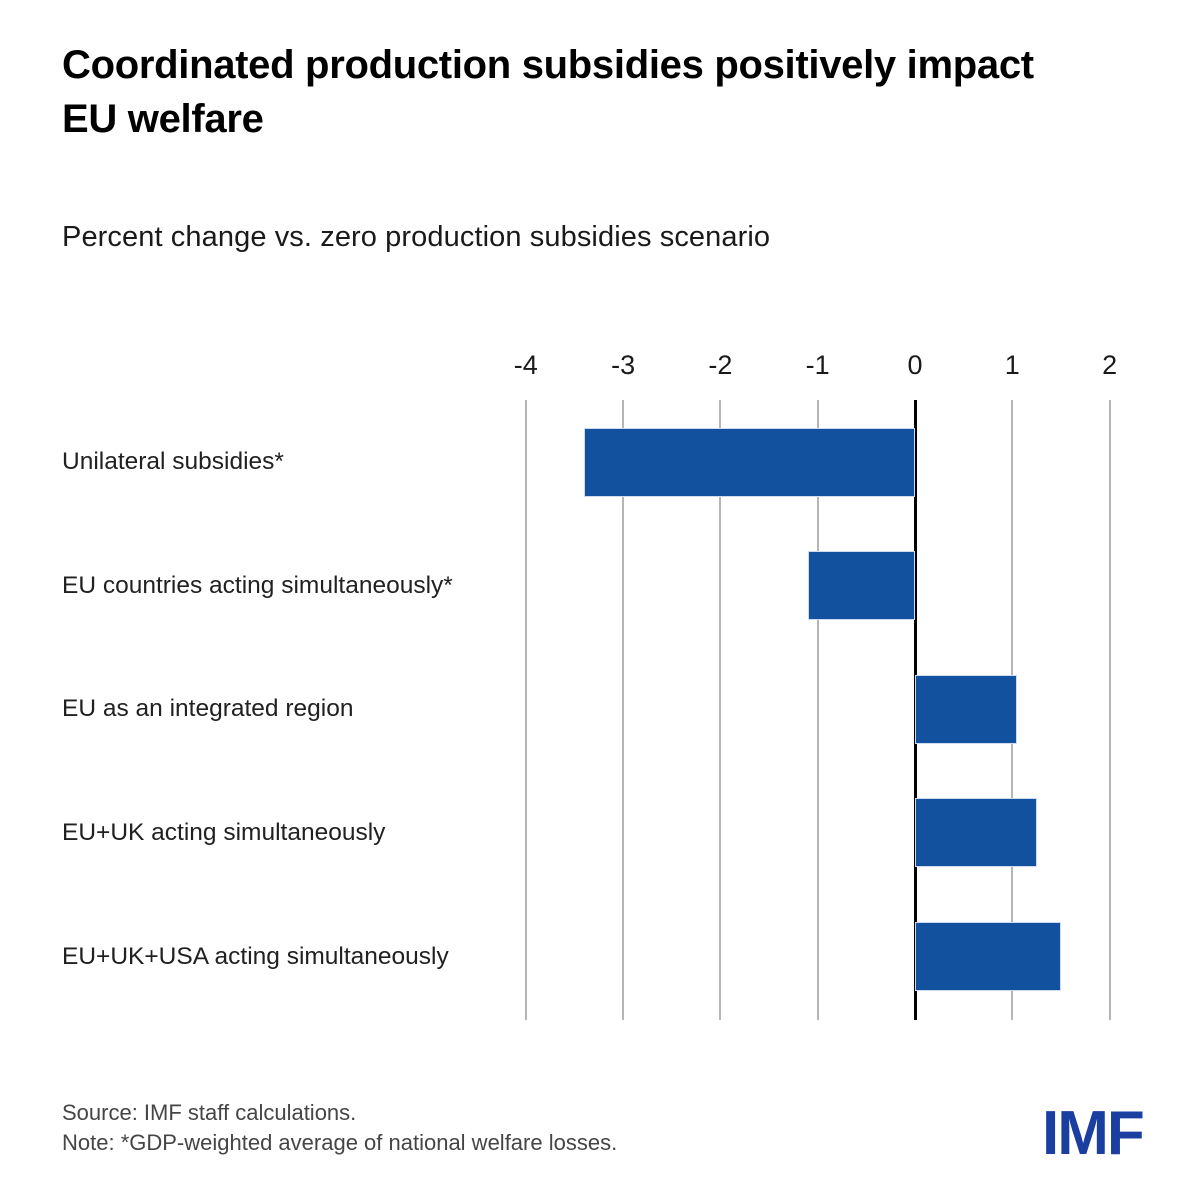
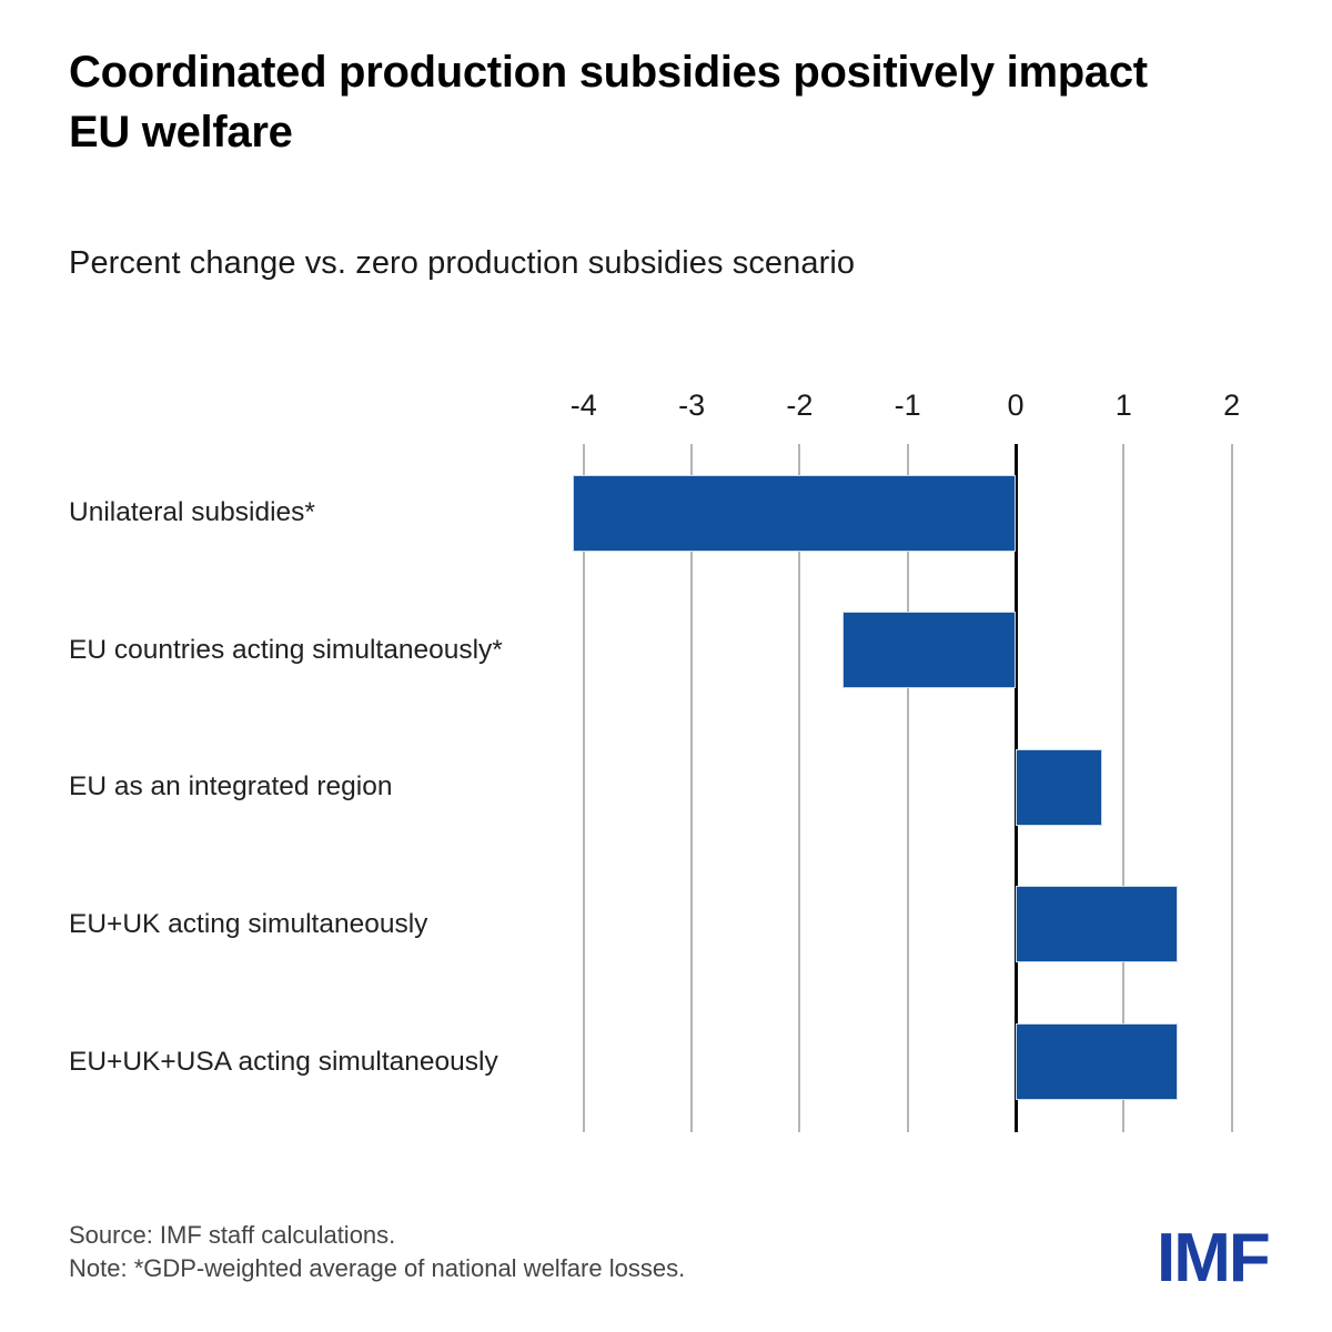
Unilateral subsidies*: -3.4 -> -4.1
EU countries acting simultaneously*: -1.1 -> -1.6
EU as an integrated region: 1.1 -> 0.8
EU+UK acting simultaneously: 1.2 -> 1.5
